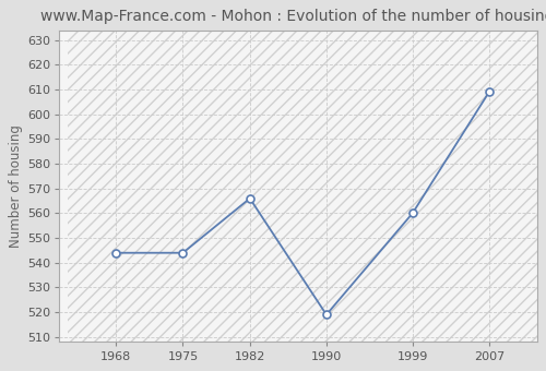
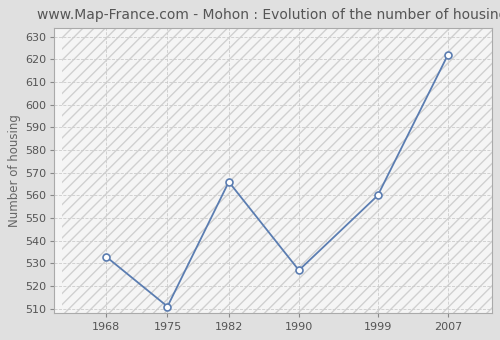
1968: 544 -> 533
1975: 544 -> 511
1990: 519 -> 527
2007: 609 -> 622
